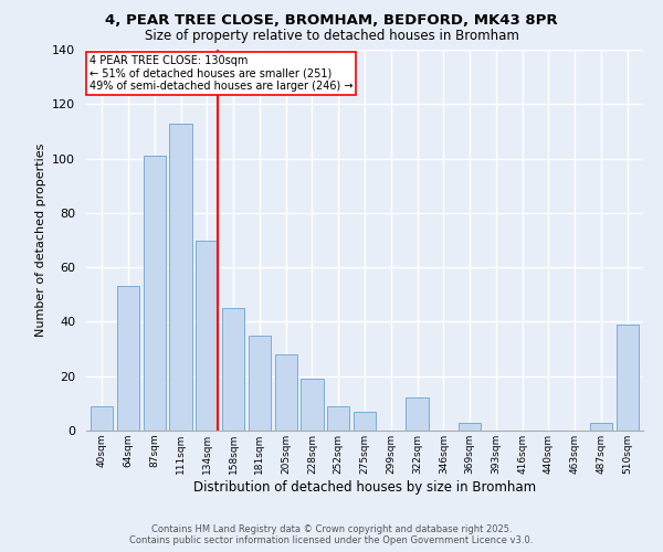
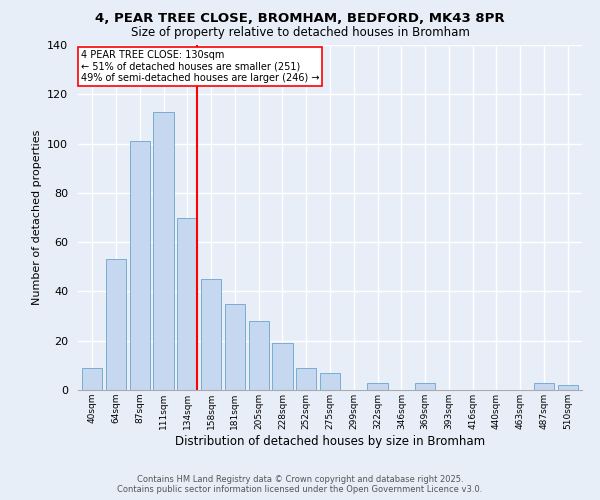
322sqm: 12 -> 3
510sqm: 39 -> 2
